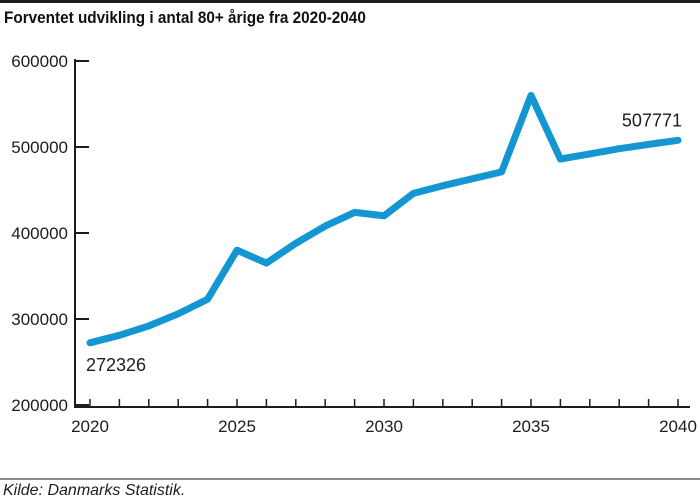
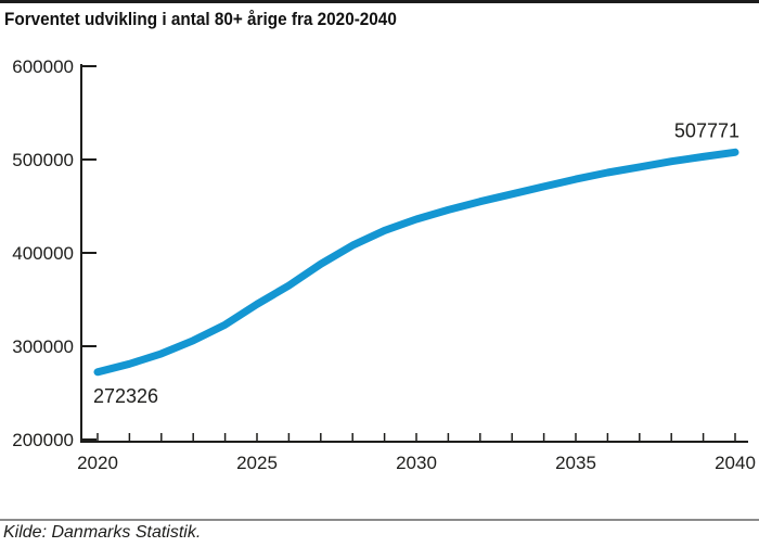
2025: 380000 -> 340000
2030: 420000 -> 440000
2035: 560000 -> 480000
